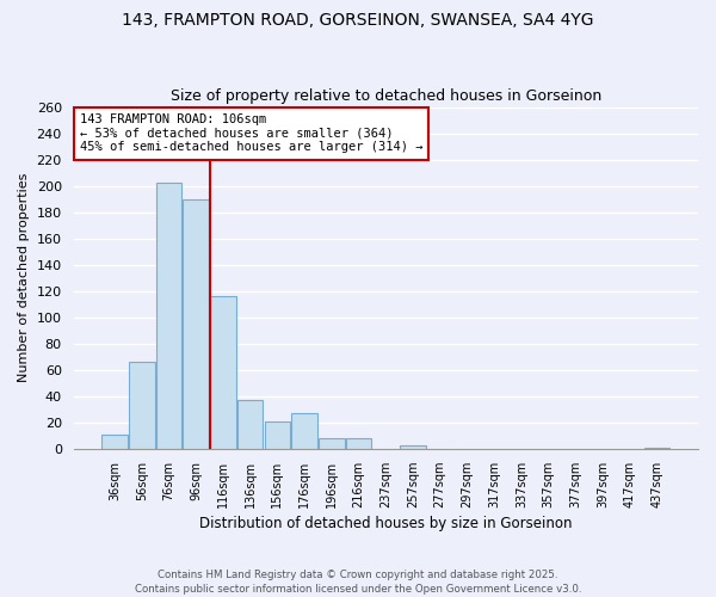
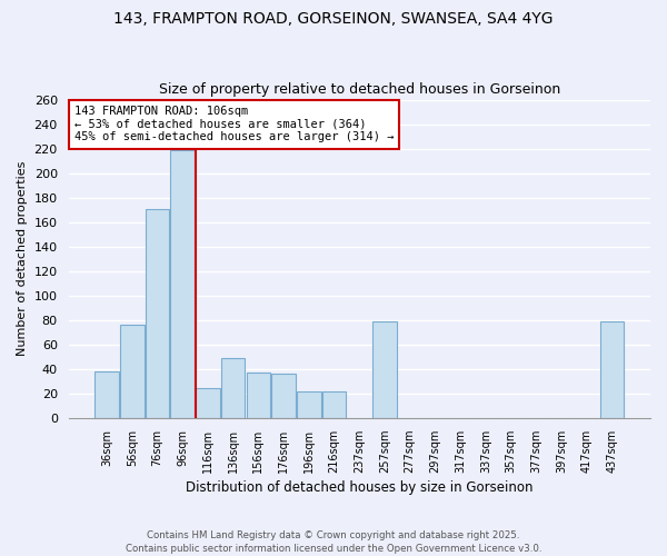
36sqm: 11 -> 38
56sqm: 66 -> 76
76sqm: 202 -> 171
96sqm: 190 -> 219
116sqm: 116 -> 24
136sqm: 37 -> 49
156sqm: 21 -> 37
176sqm: 27 -> 36
196sqm: 8 -> 22
216sqm: 8 -> 22
257sqm: 3 -> 79
437sqm: 1 -> 79
